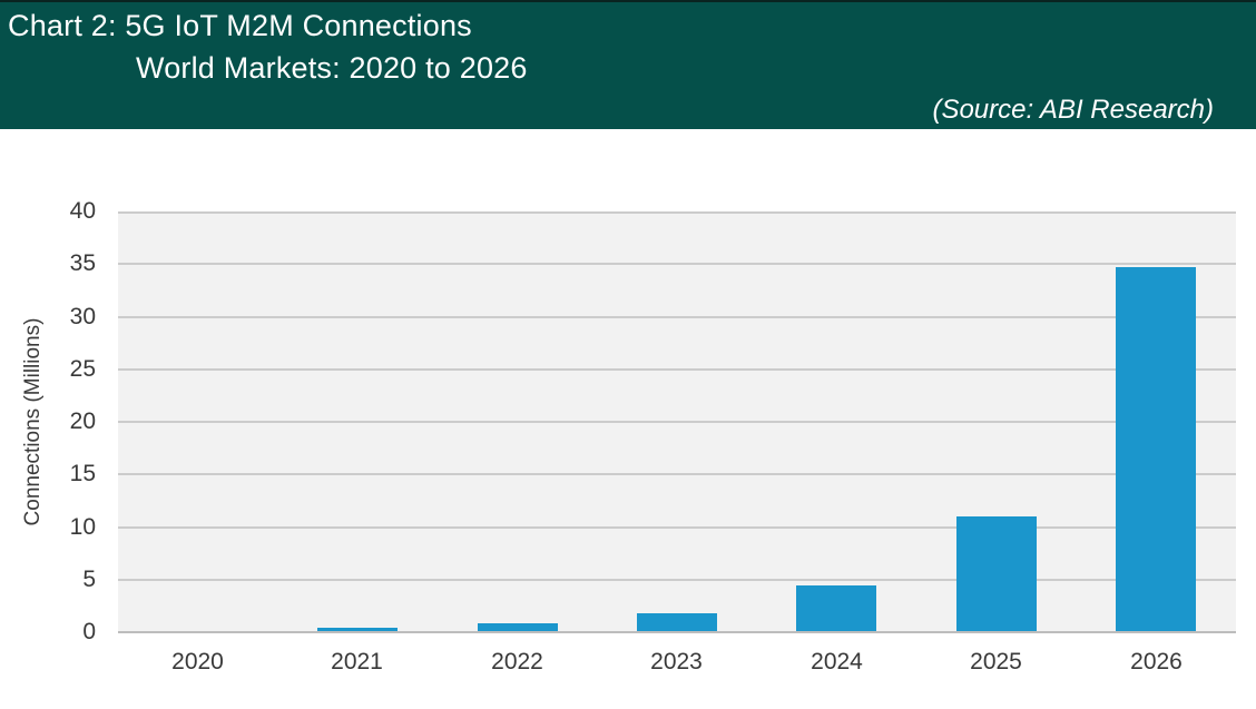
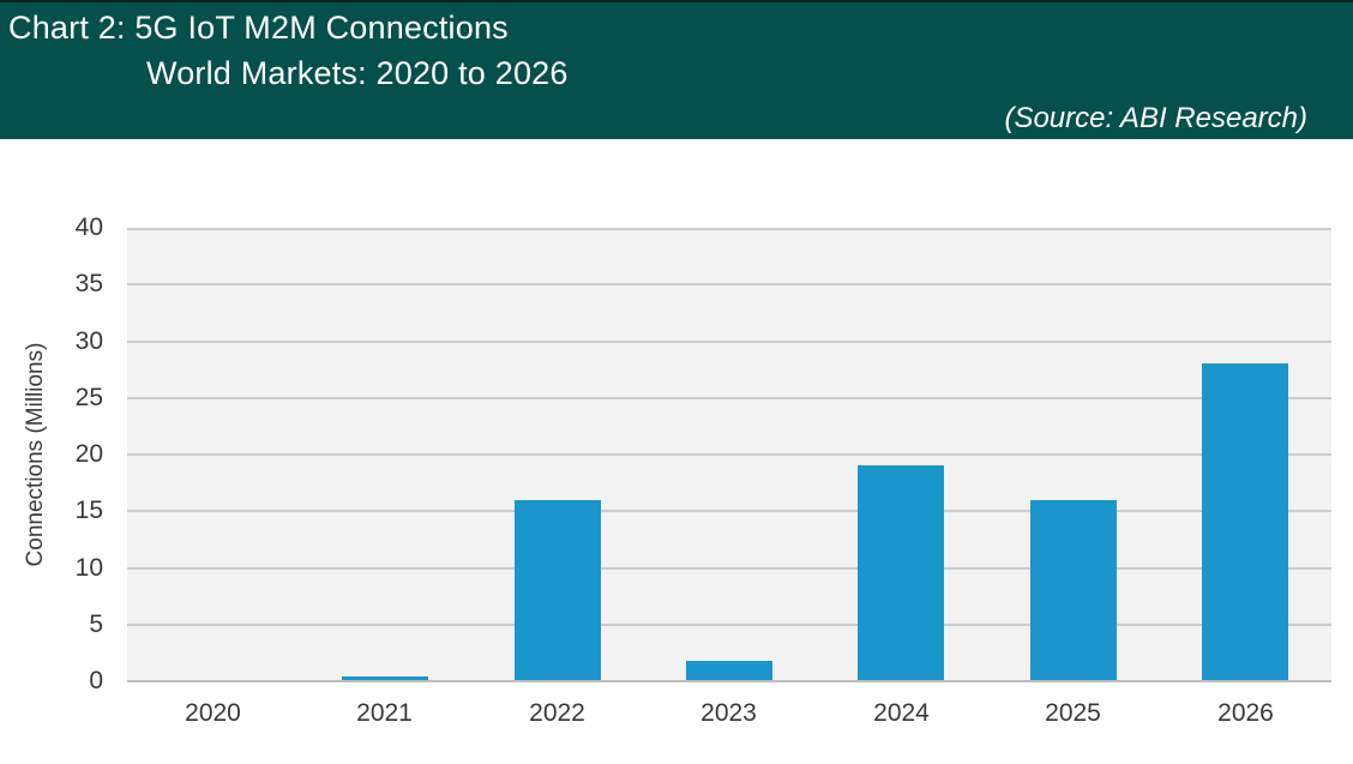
2022: 1 -> 16
2024: 4 -> 19
2025: 11 -> 16
2026: 35 -> 28
